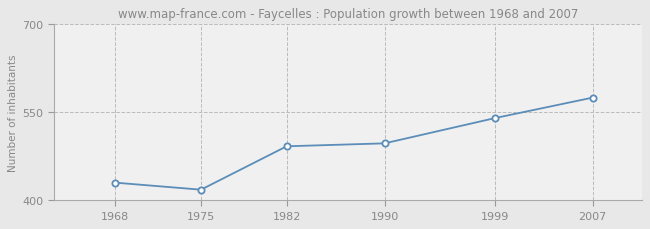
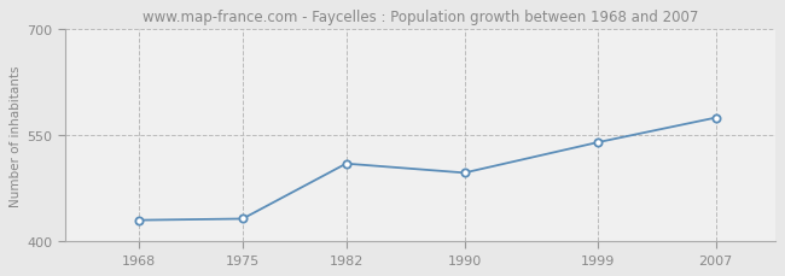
1975: 418 -> 432
1982: 492 -> 510
